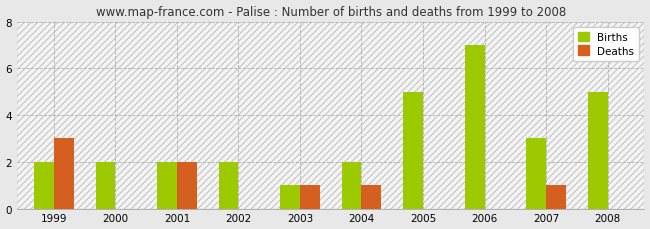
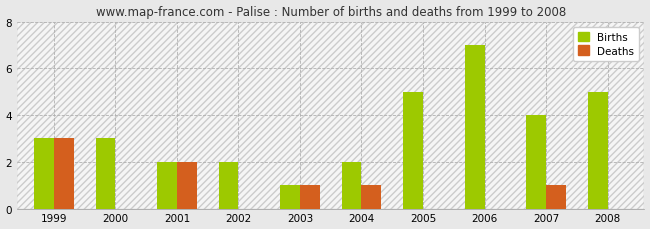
Births/1999: 2 -> 3
Births/2000: 2 -> 3
Births/2007: 3 -> 4
